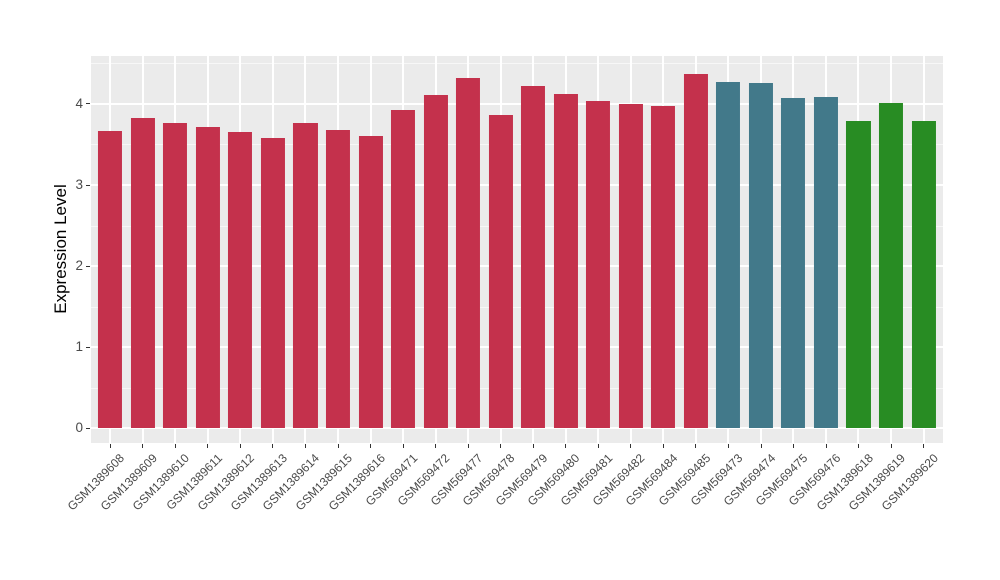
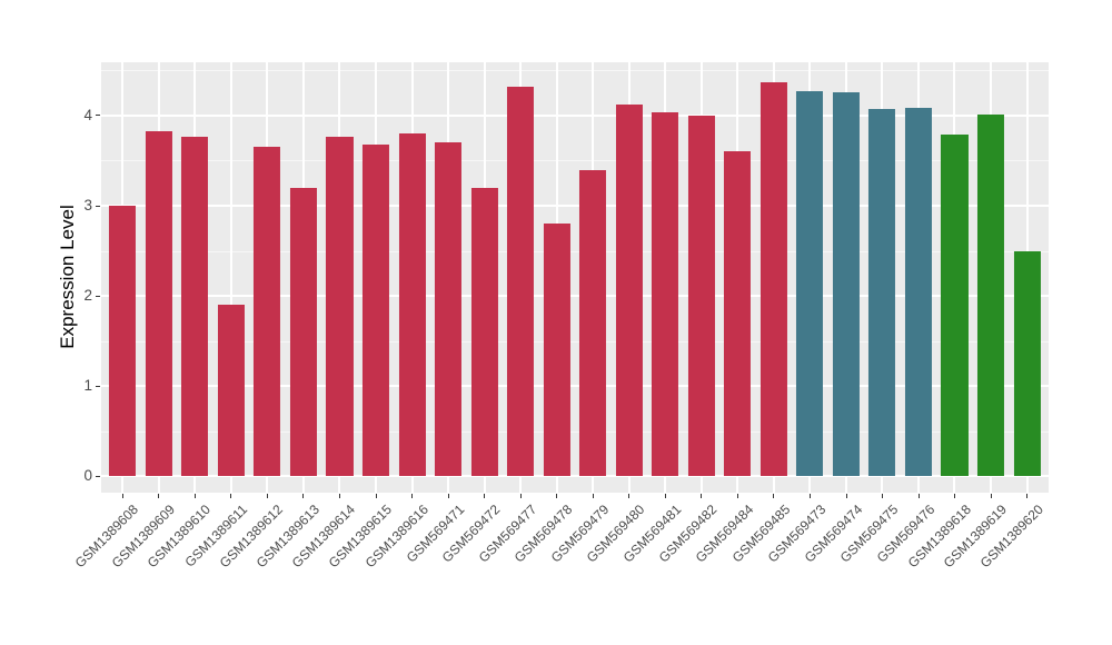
GSM1389608: 3.7 -> 3.0
GSM1389611: 3.7 -> 1.9
GSM1389613: 3.6 -> 3.2
GSM1389616: 3.6 -> 3.8
GSM569471: 3.9 -> 3.7
GSM569472: 4.1 -> 3.2
GSM569478: 3.9 -> 2.8
GSM569479: 4.2 -> 3.4
GSM569484: 4.0 -> 3.6
GSM1389620: 3.8 -> 2.5
